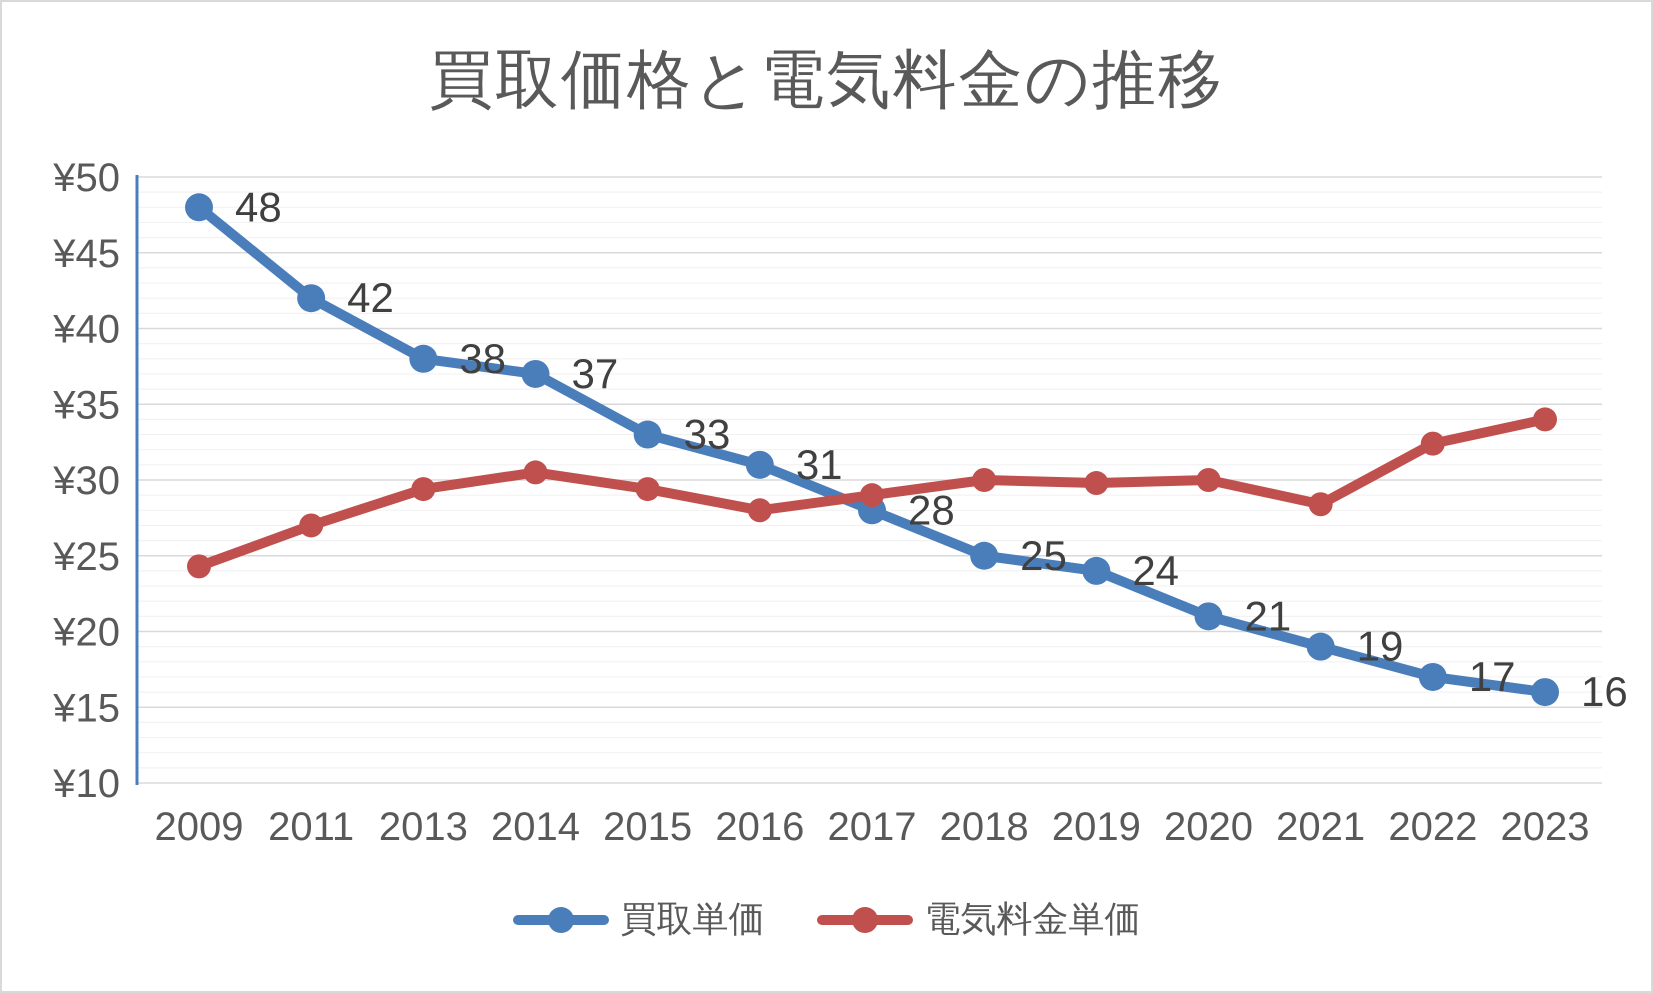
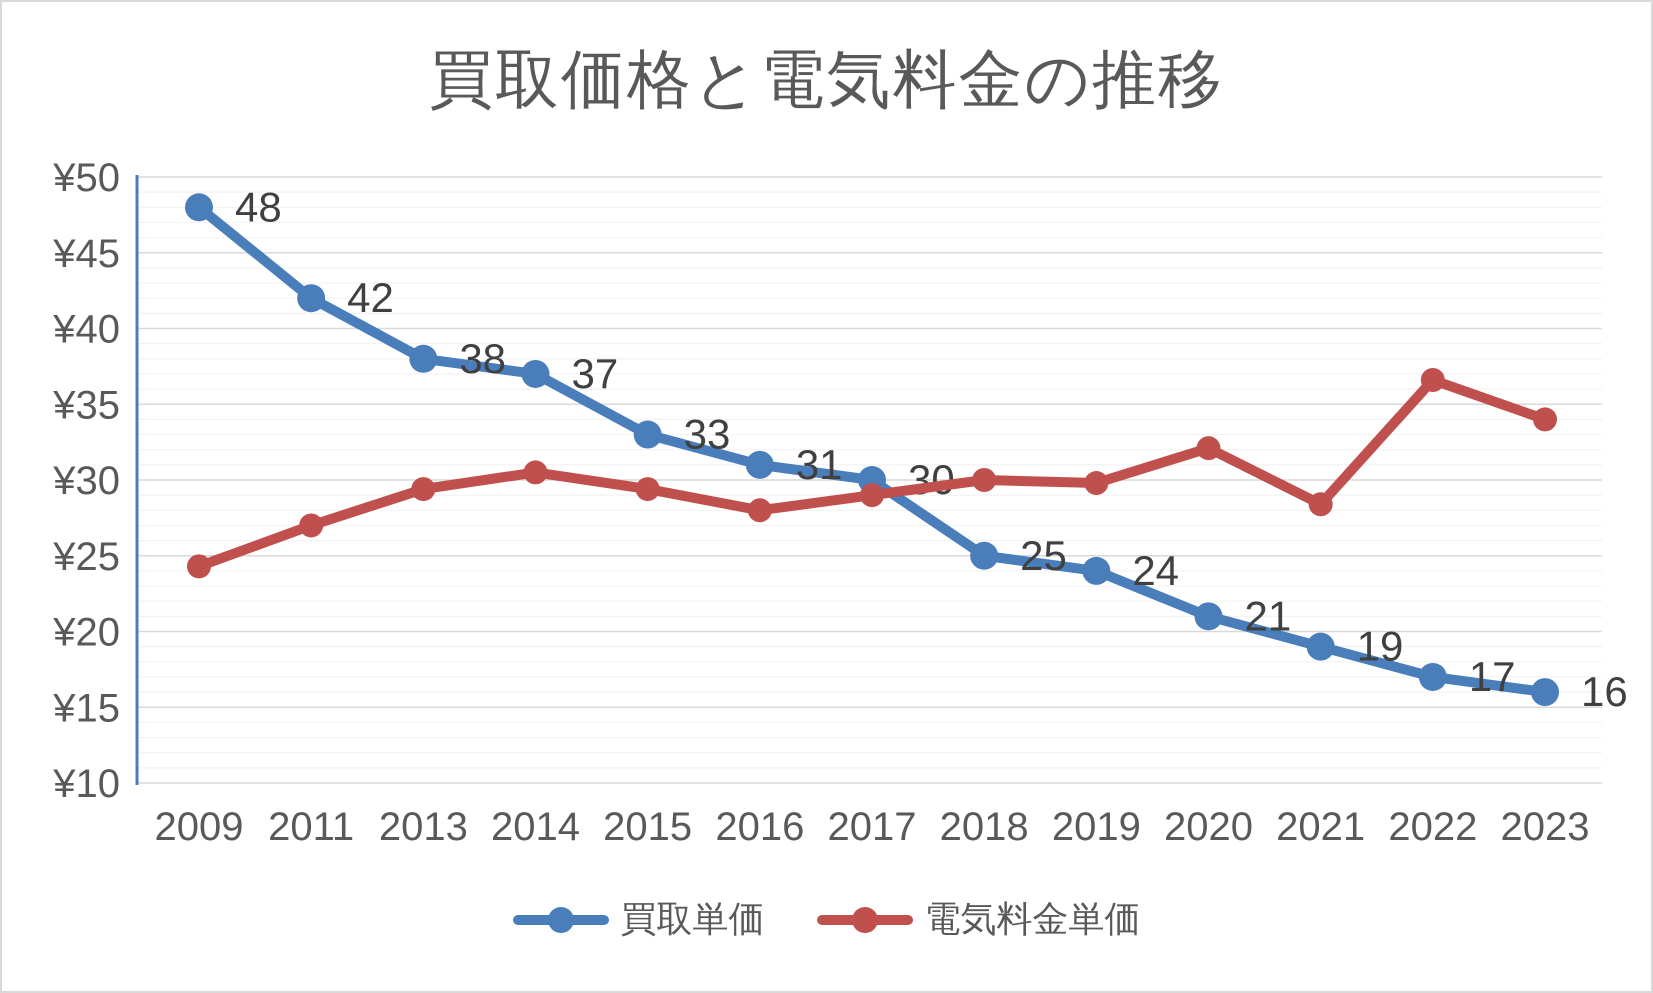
買取単価/2017: 28 -> 30
電気料金単価/2020: ¥30.0 -> ¥32.1
電気料金単価/2022: ¥32.4 -> ¥36.6
